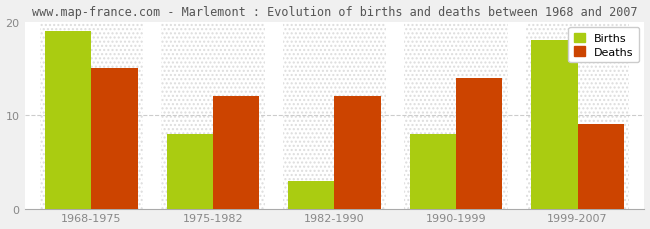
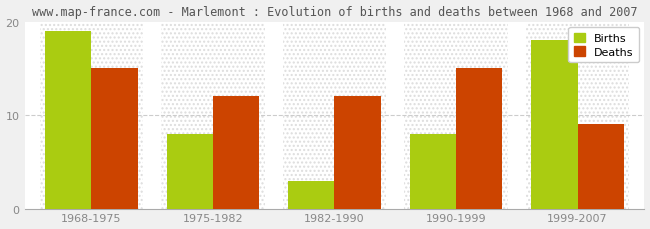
Deaths/1990-1999: 14 -> 15
